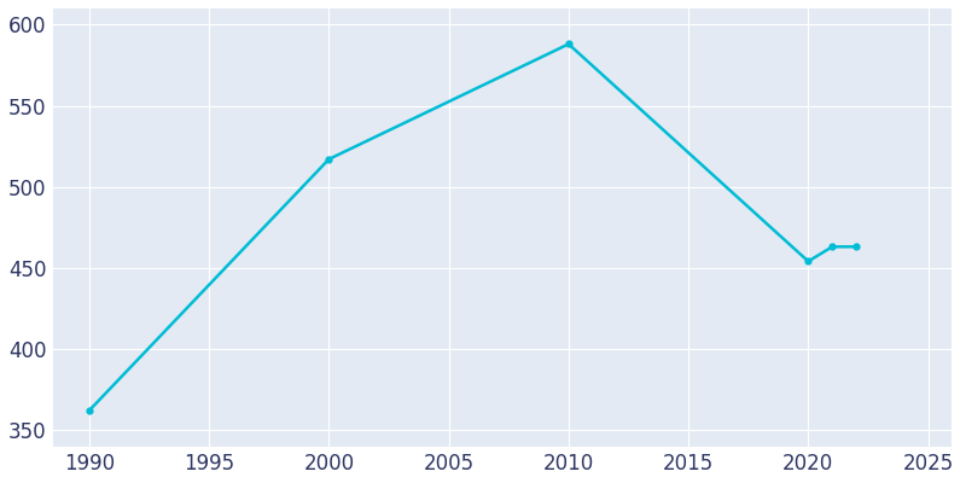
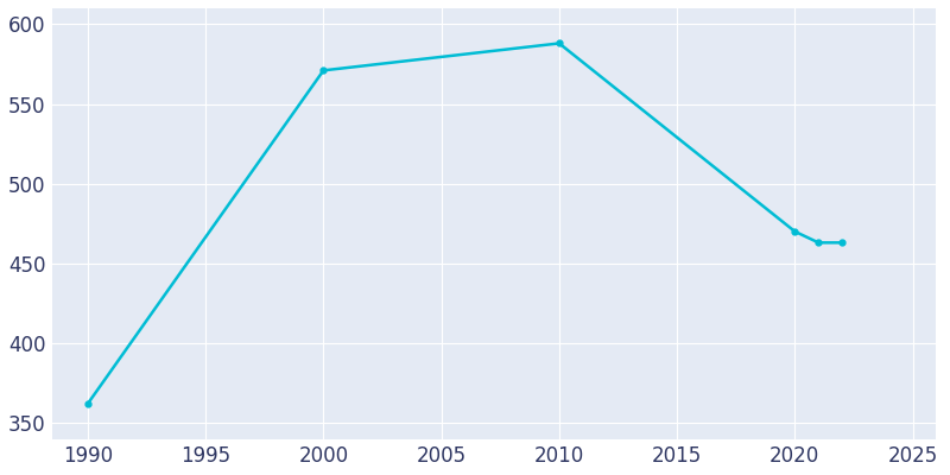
2000: 517 -> 571
2020: 454 -> 470
